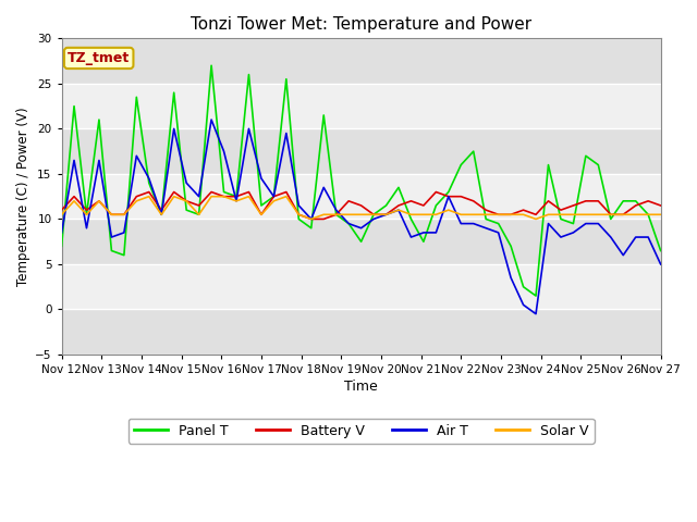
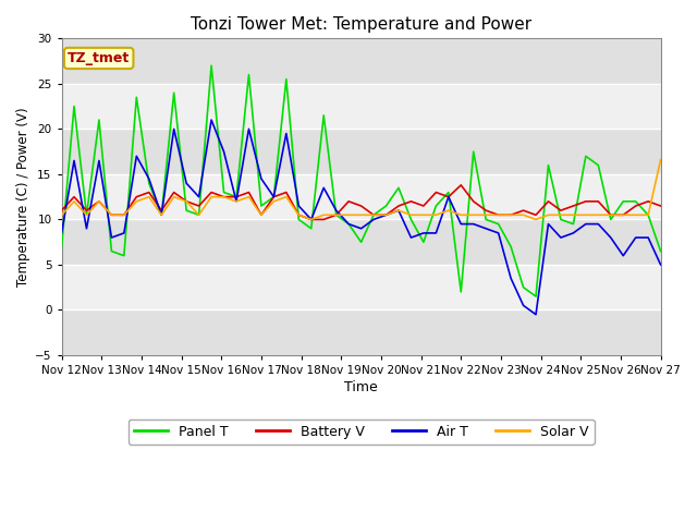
Panel T/Nov 22: 16.0 -> 2.0
Battery V/Nov 22: 12.5 -> 13.8
Solar V/Nov 27: 10.5 -> 16.6
